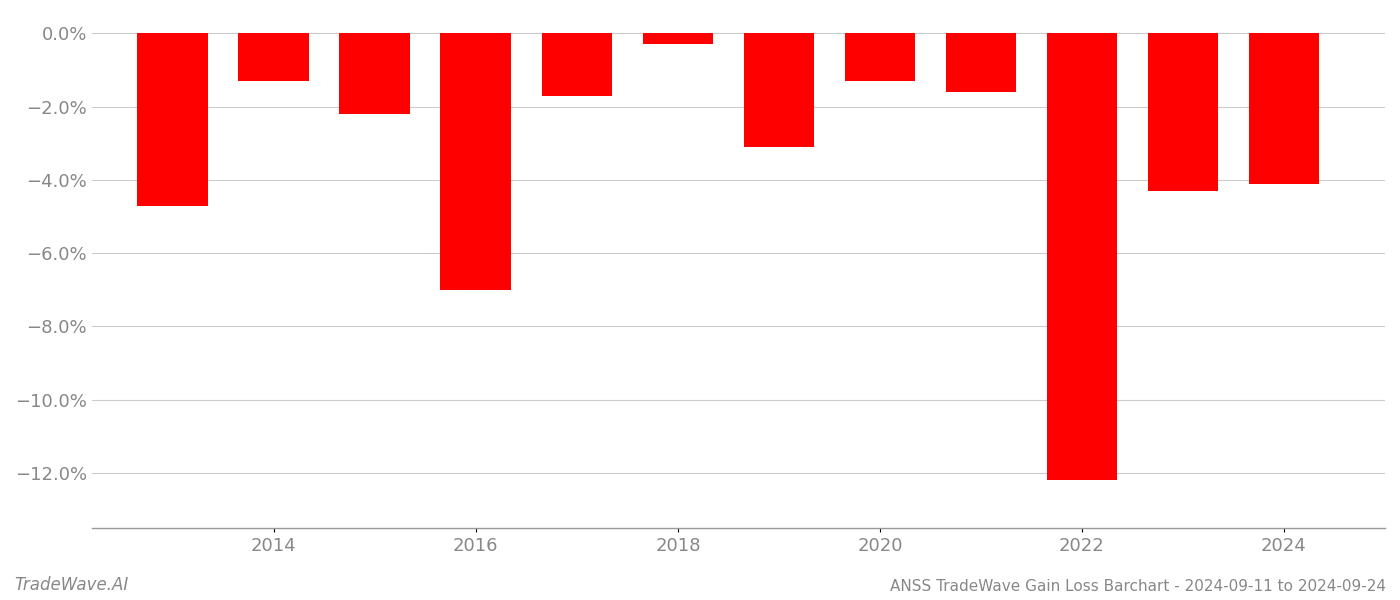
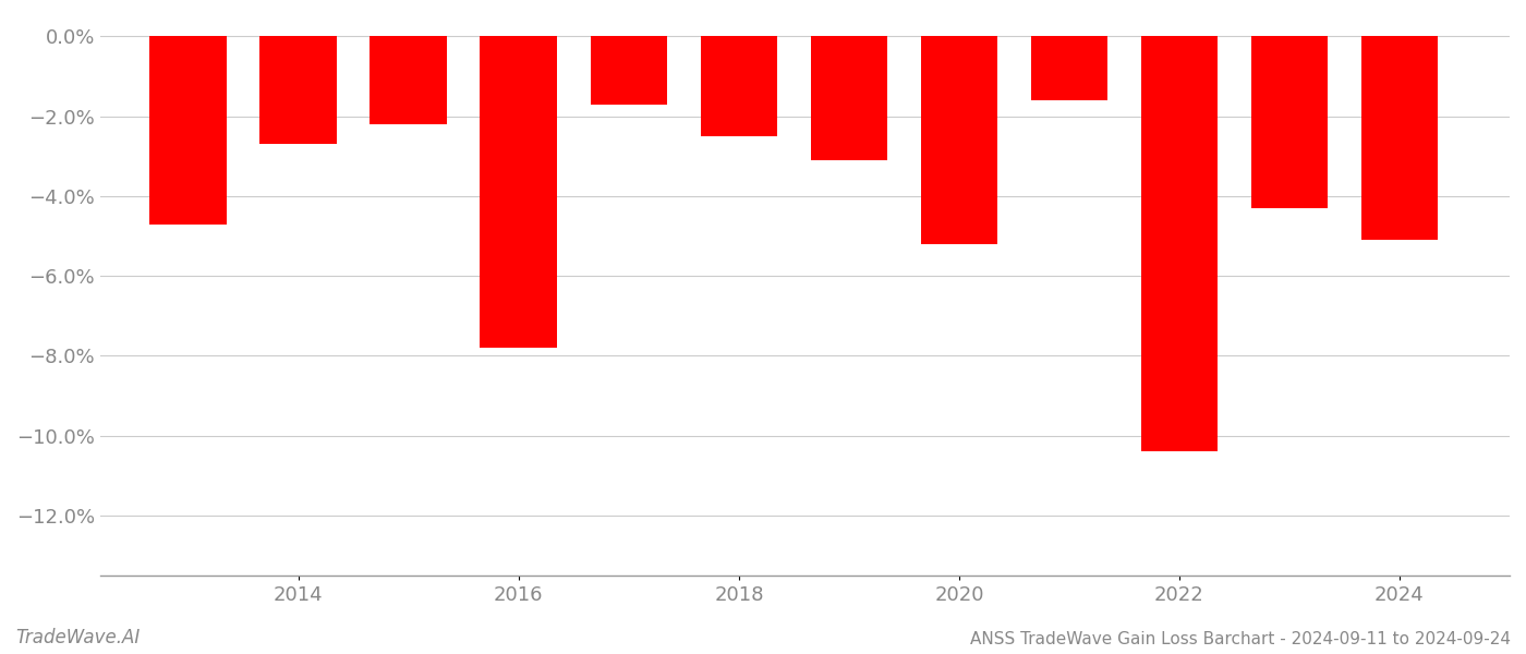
2014: -1.3% -> -2.7%
2016: -7.0% -> -7.8%
2018: -0.3% -> -2.5%
2020: -1.3% -> -5.2%
2022: -12.2% -> -10.4%
2024: -4.1% -> -5.1%
